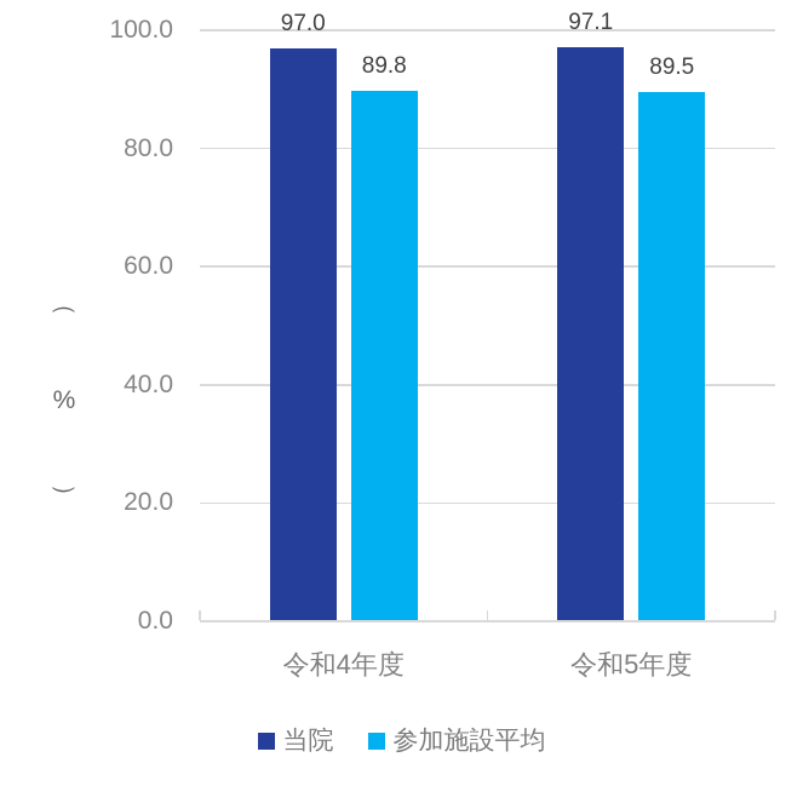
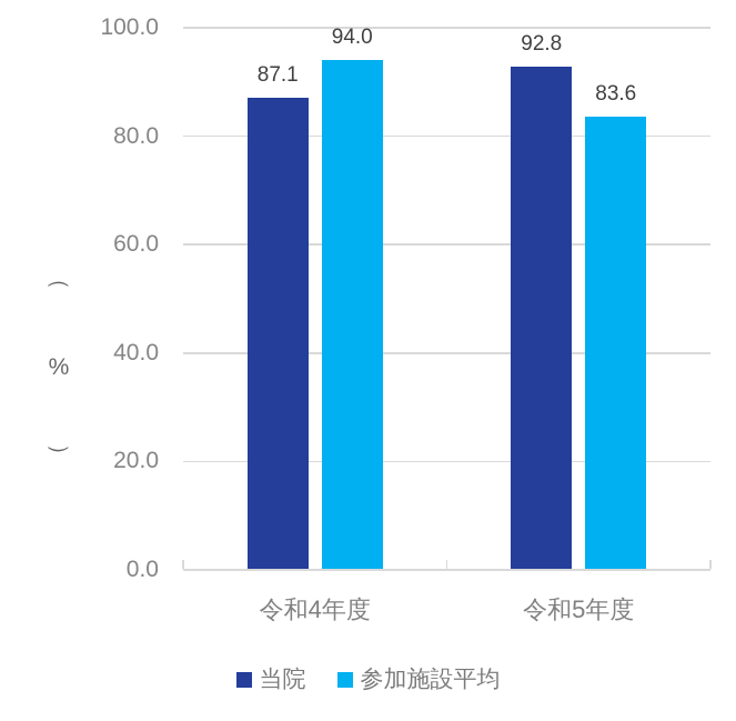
当院/令和4年度: 97.0 -> 87.1
参加施設平均/令和4年度: 89.8 -> 94.0
当院/令和5年度: 97.1 -> 92.8
参加施設平均/令和5年度: 89.5 -> 83.6
